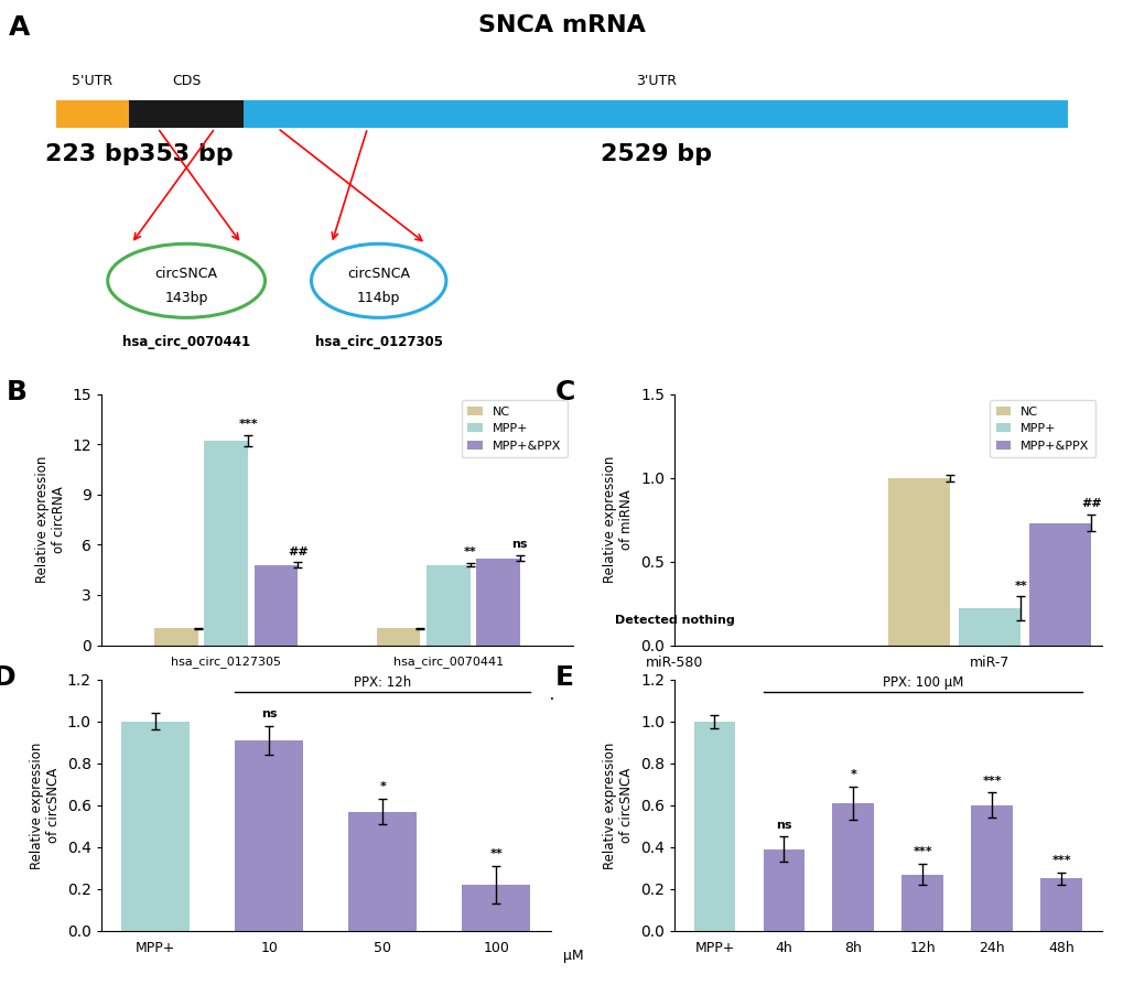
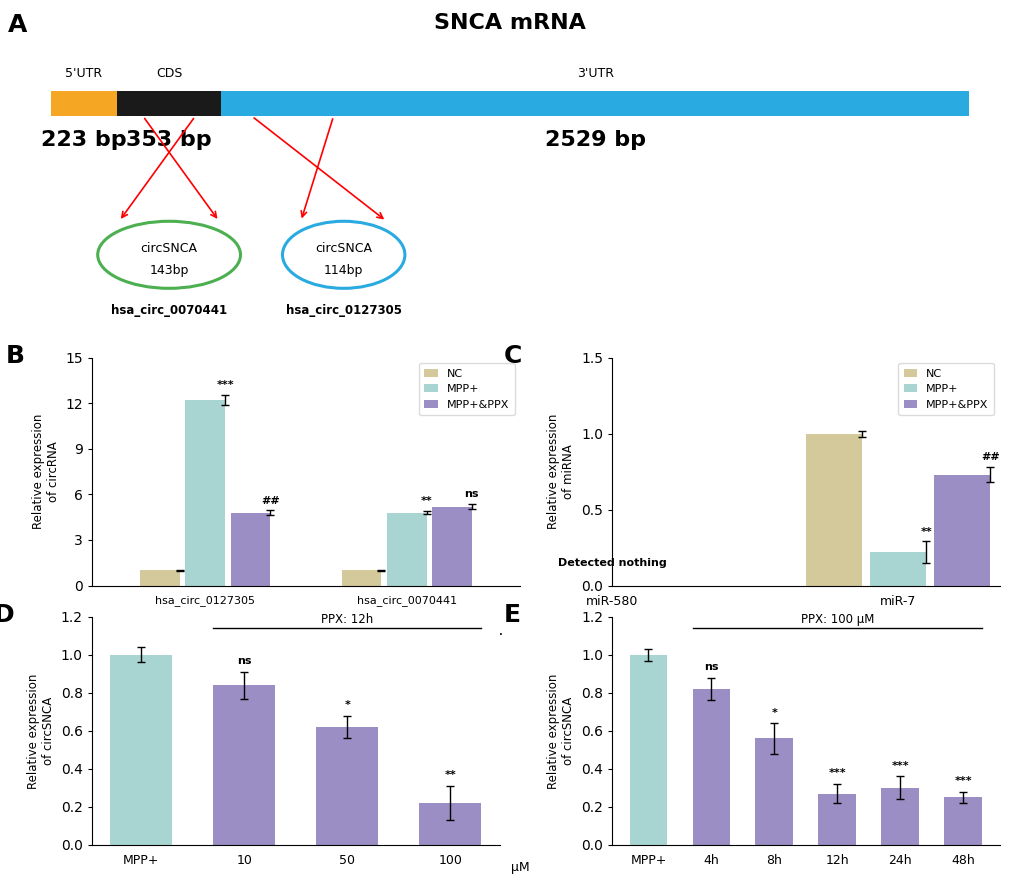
10: 0.91 -> 0.84
50: 0.57 -> 0.62
4h: 0.39 -> 0.82
8h: 0.61 -> 0.56
24h: 0.60 -> 0.30
